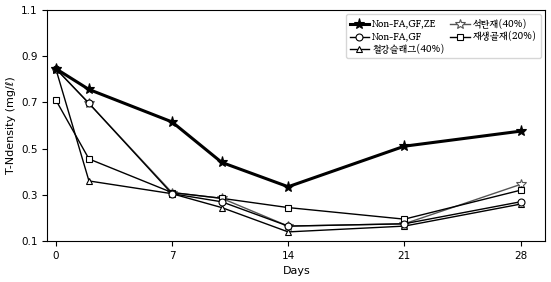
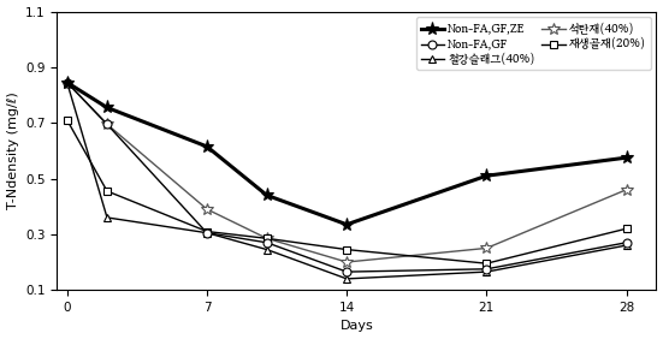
석탄재(40%)/7: 0.310 -> 0.390
석탄재(40%)/14: 0.165 -> 0.200
석탄재(40%)/21: 0.175 -> 0.250
석탄재(40%)/28: 0.345 -> 0.460
